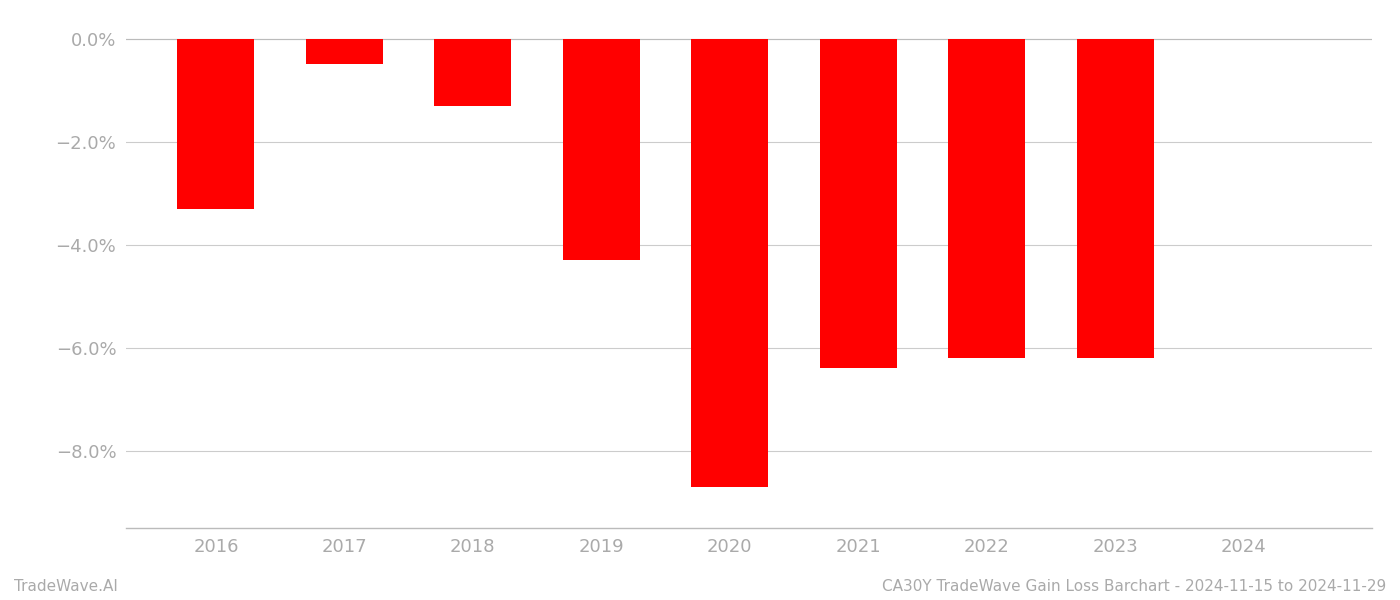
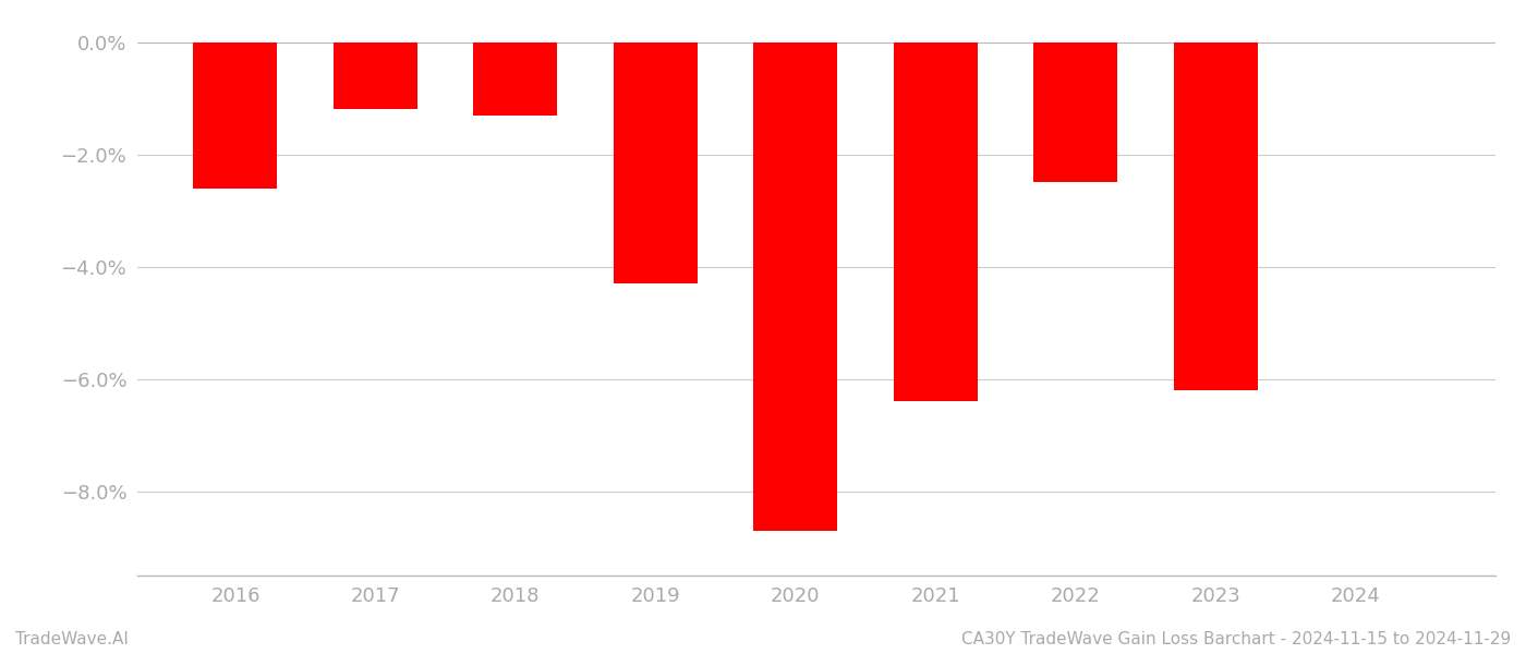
2016: -3.3% -> -2.6%
2017: -0.5% -> -1.2%
2022: -6.2% -> -2.5%
